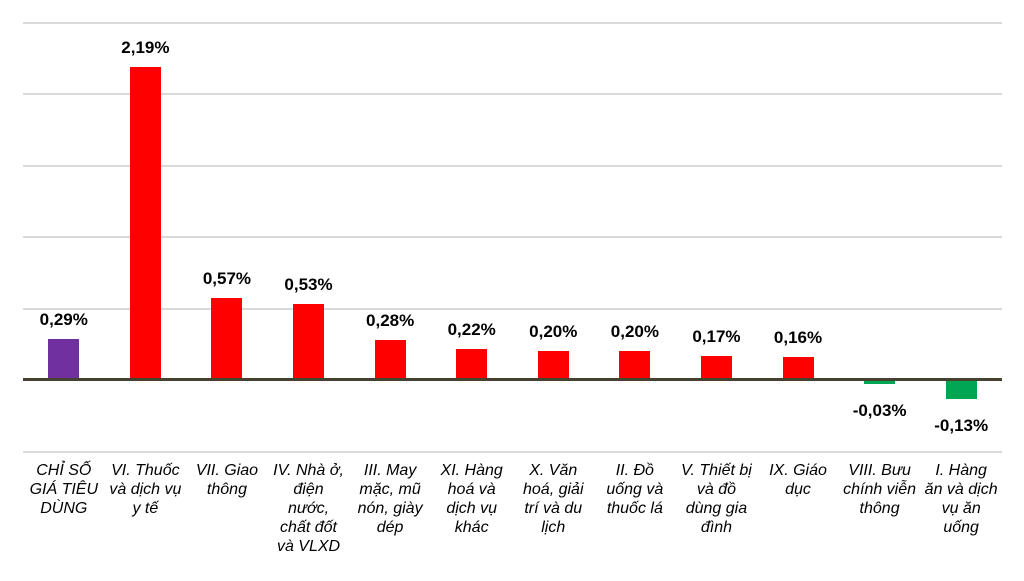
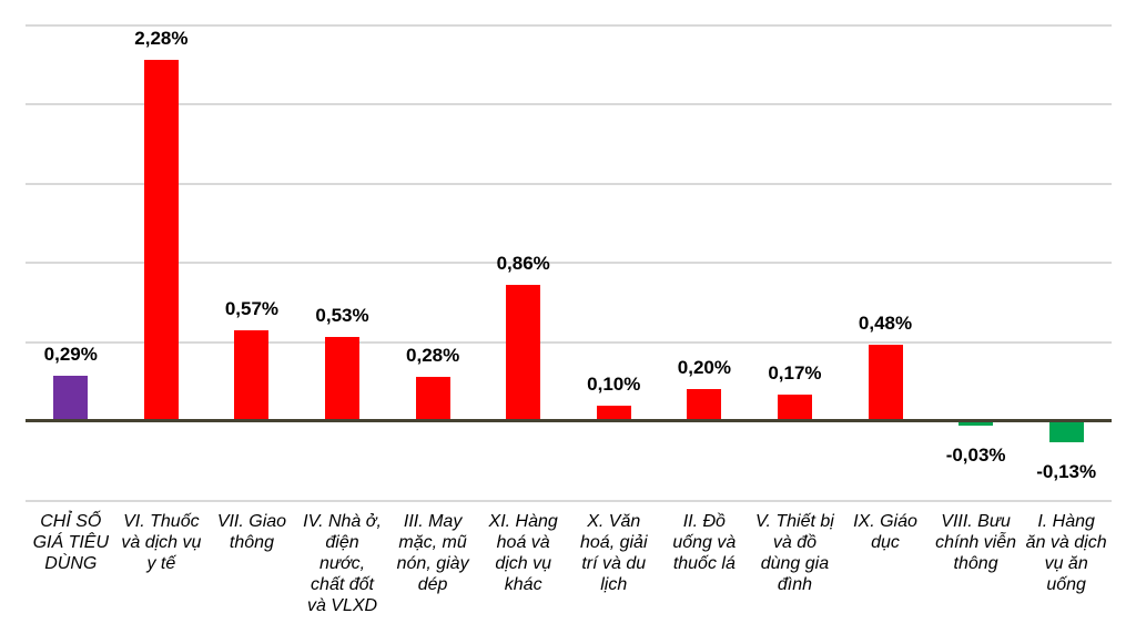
VI. Thuốc và dịch vụ y tế: 2,19% -> 2,28%
XI. Hàng hoá và dịch vụ khác: 0,22% -> 0,86%
X. Văn hoá, giải trí và du lịch: 0,20% -> 0,10%
IX. Giáo dục: 0,16% -> 0,48%
